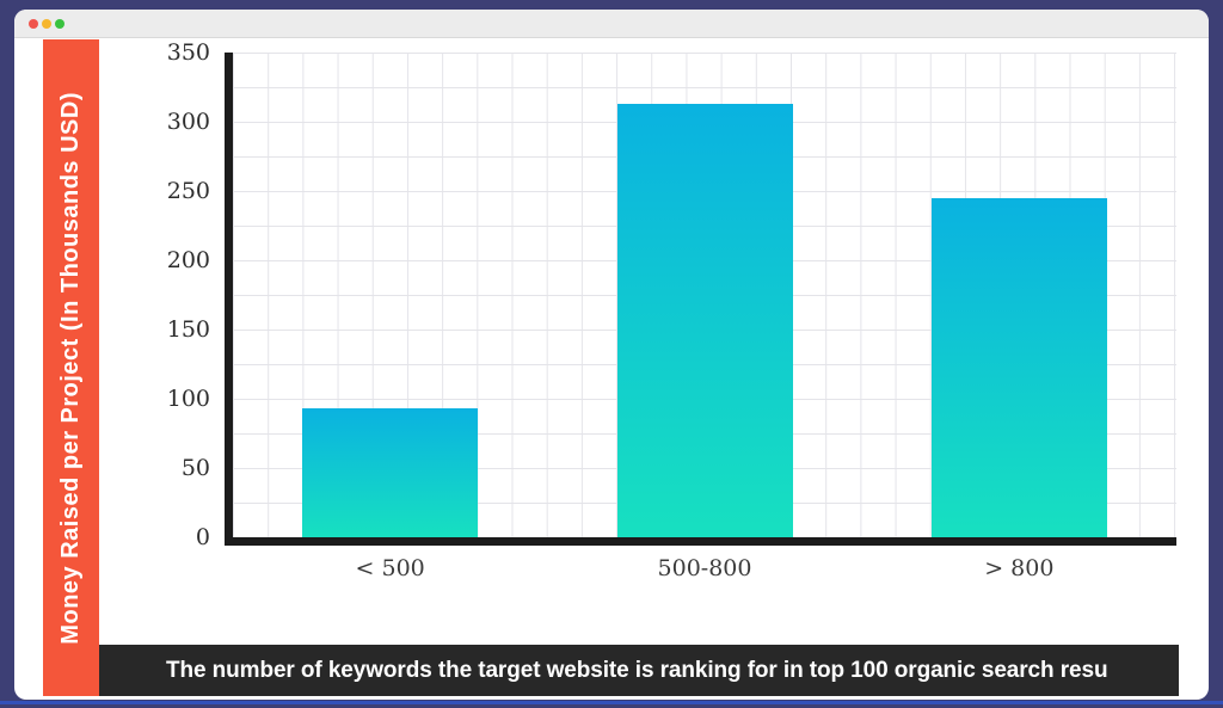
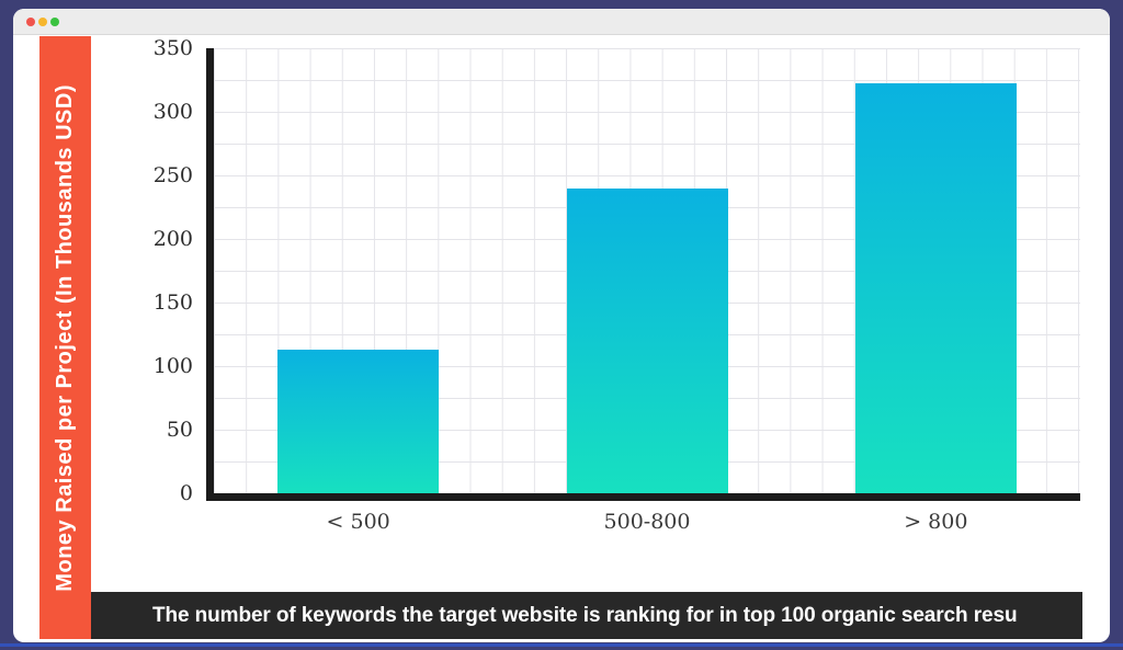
< 500: 93 -> 113
500-800: 313 -> 240
> 800: 245 -> 322
